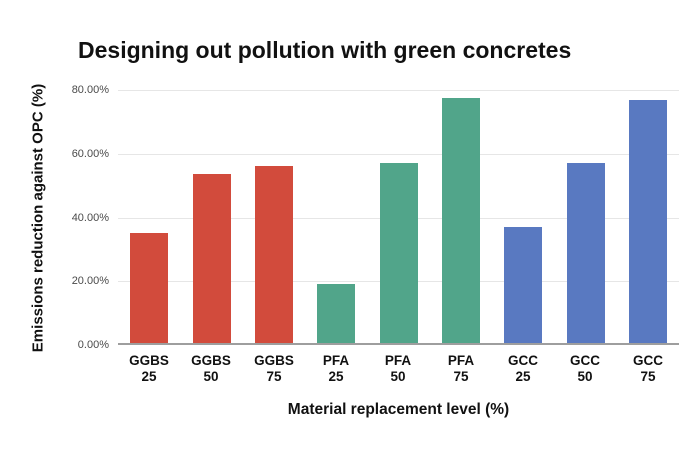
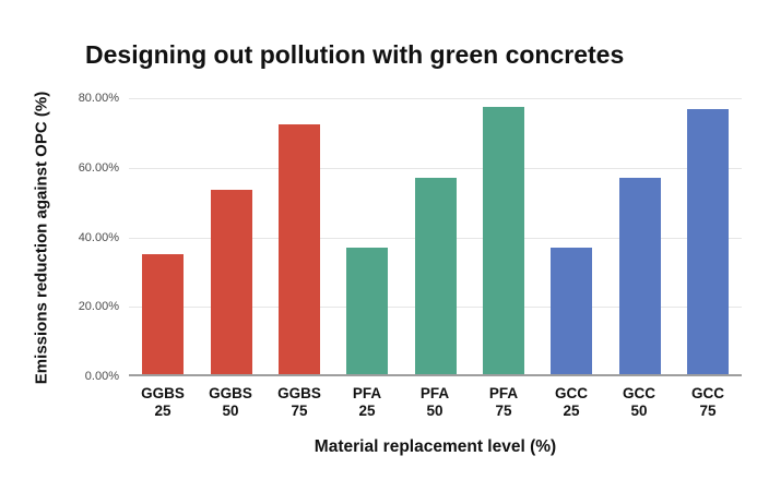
GGBS 75: 56% -> 72%
PFA 25: 19% -> 37%
